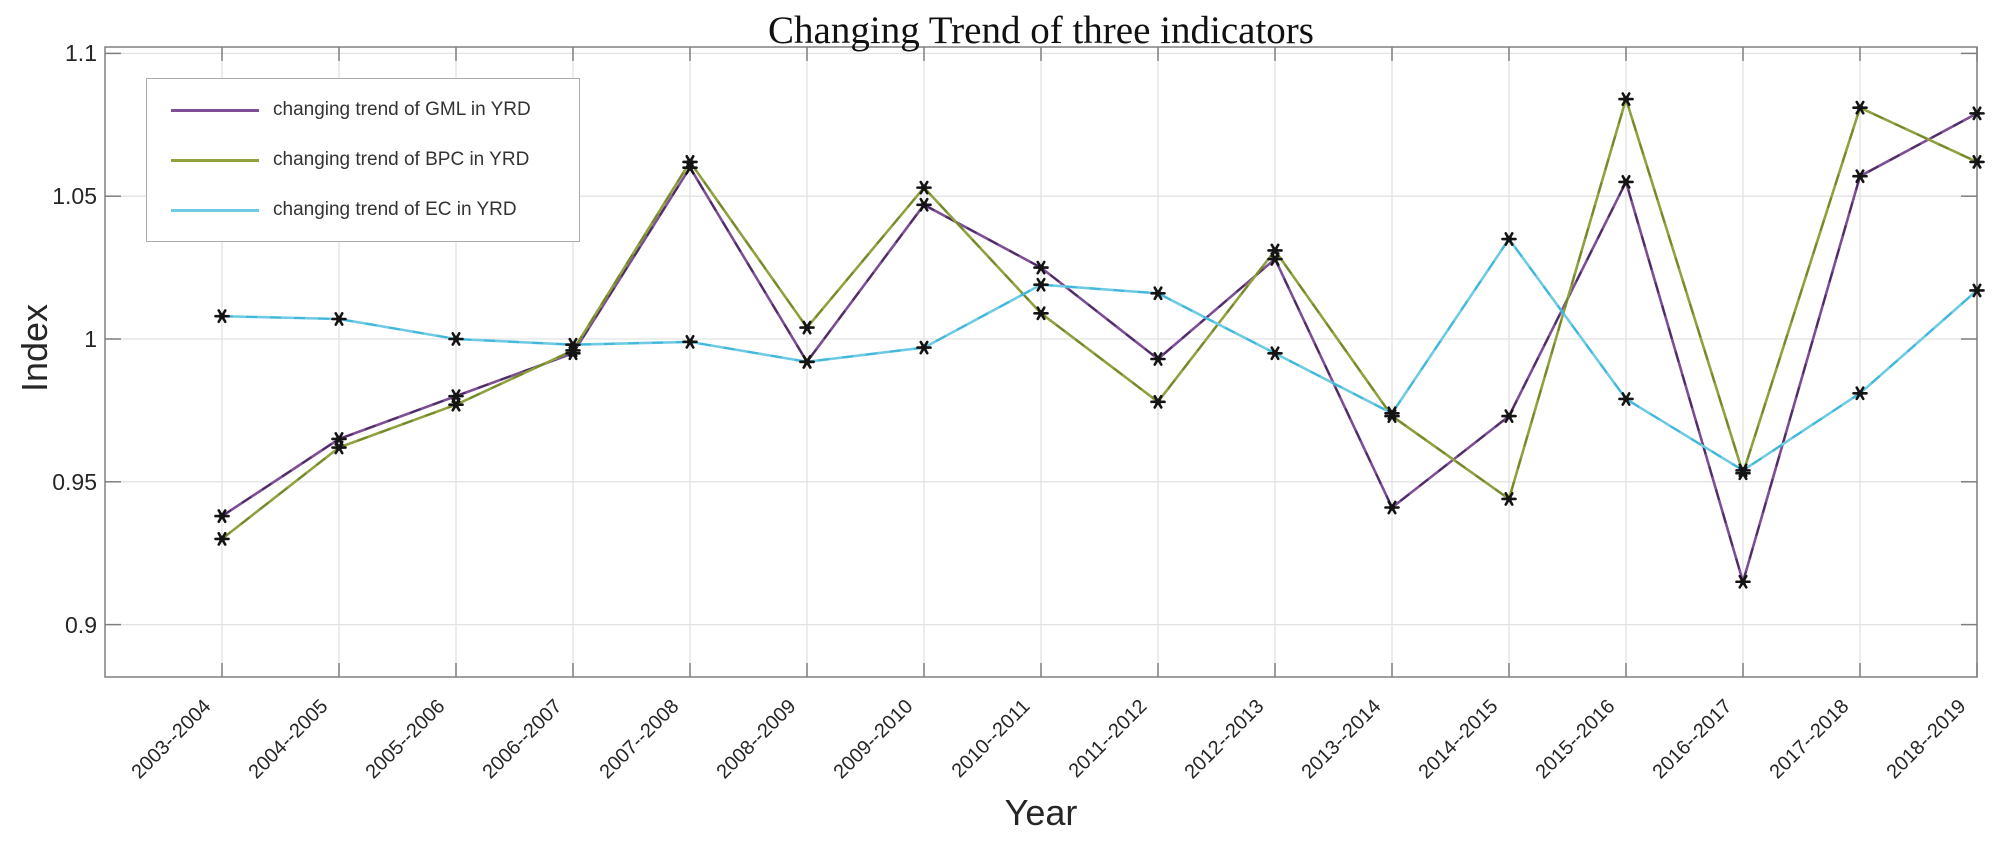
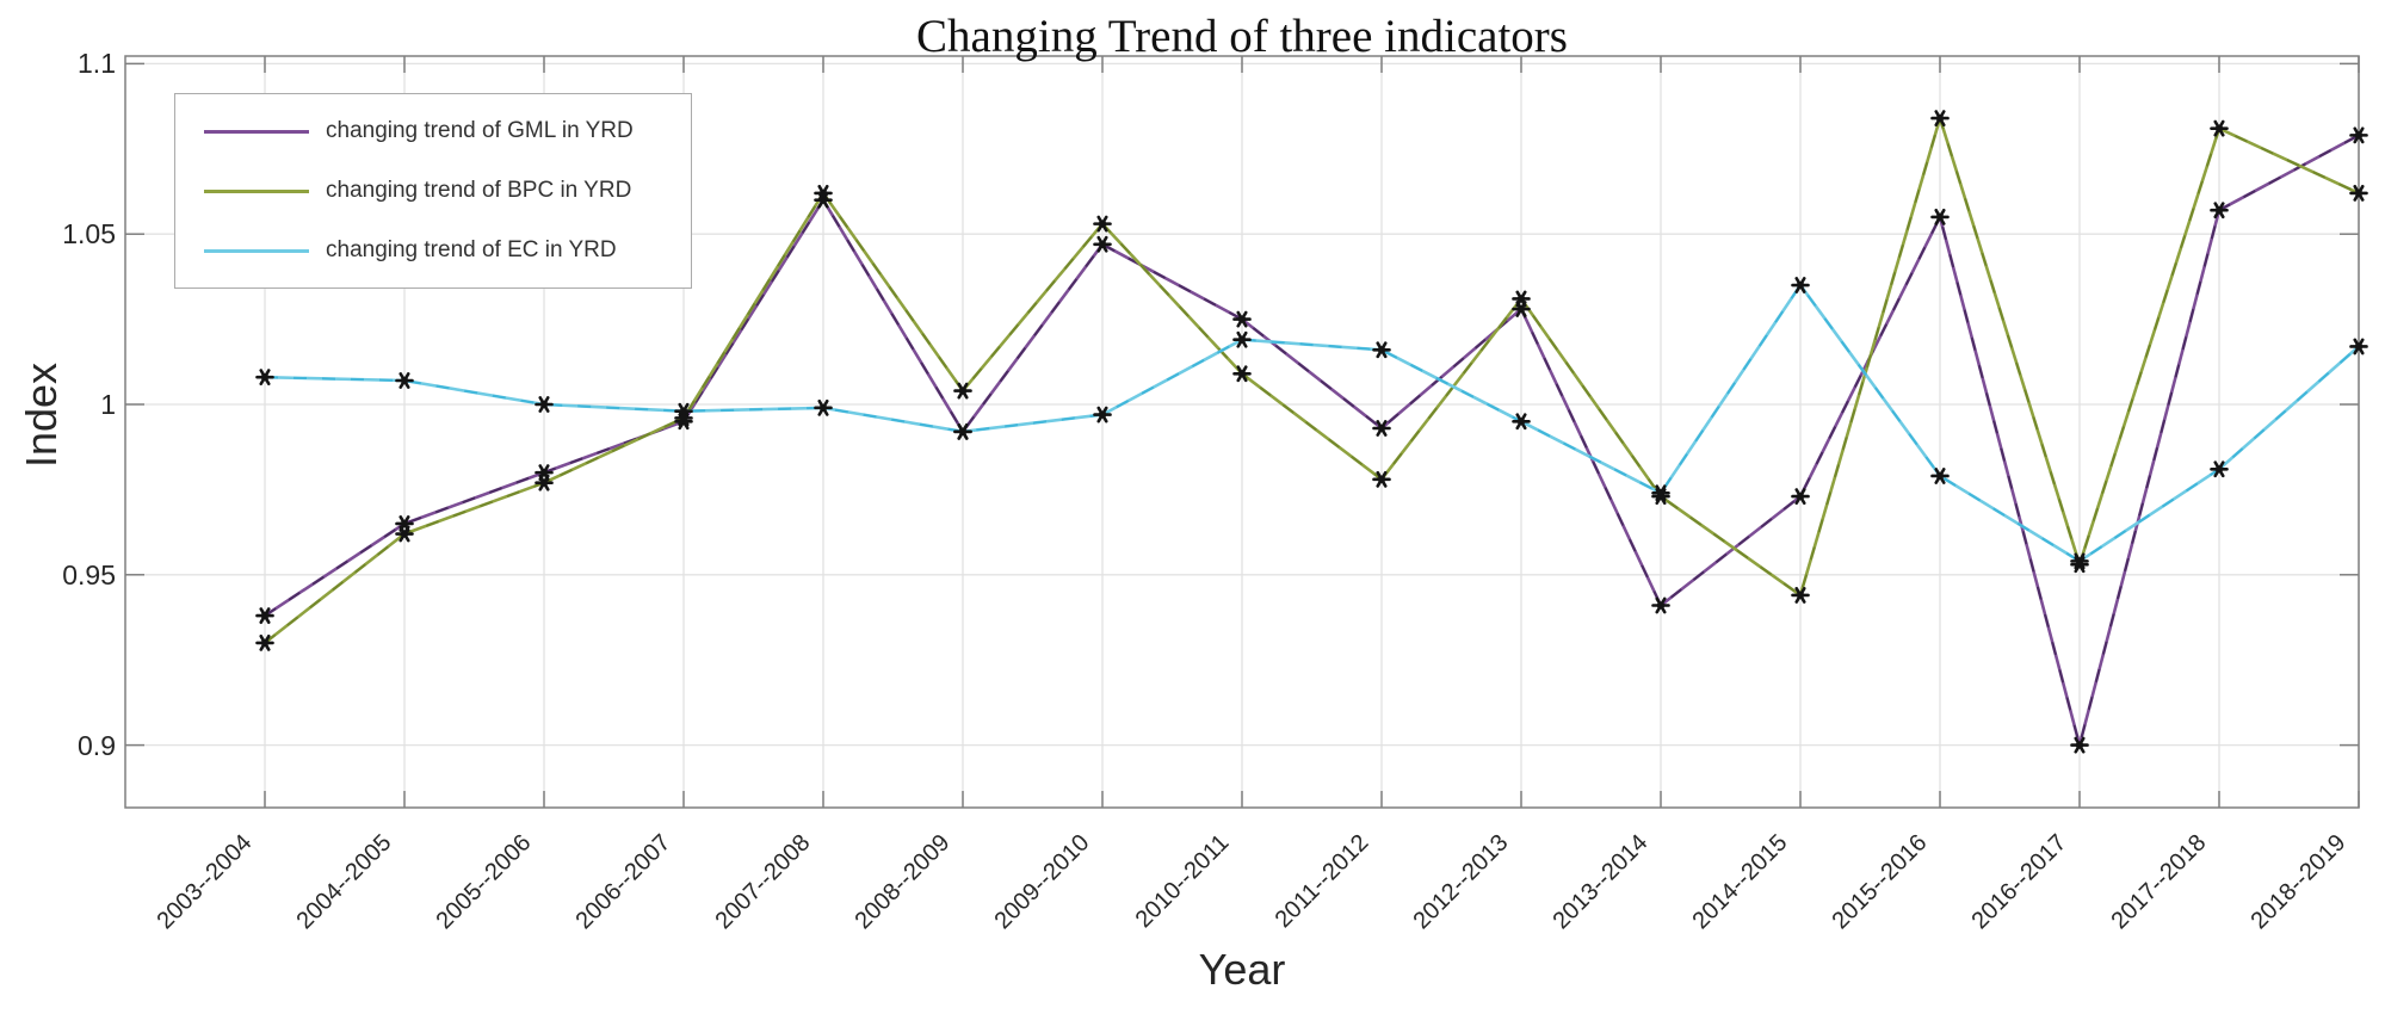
changing trend of GML in YRD/2016--2017: 0.915 -> 0.900
